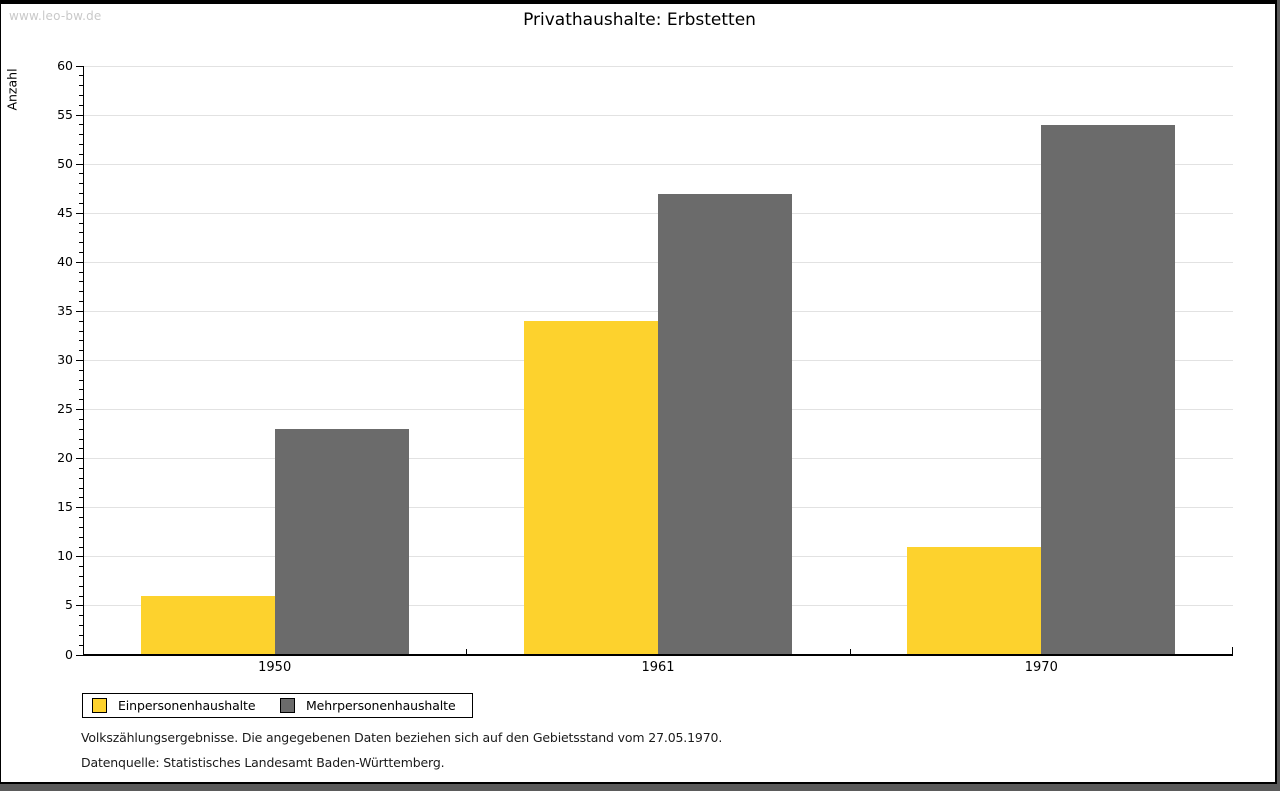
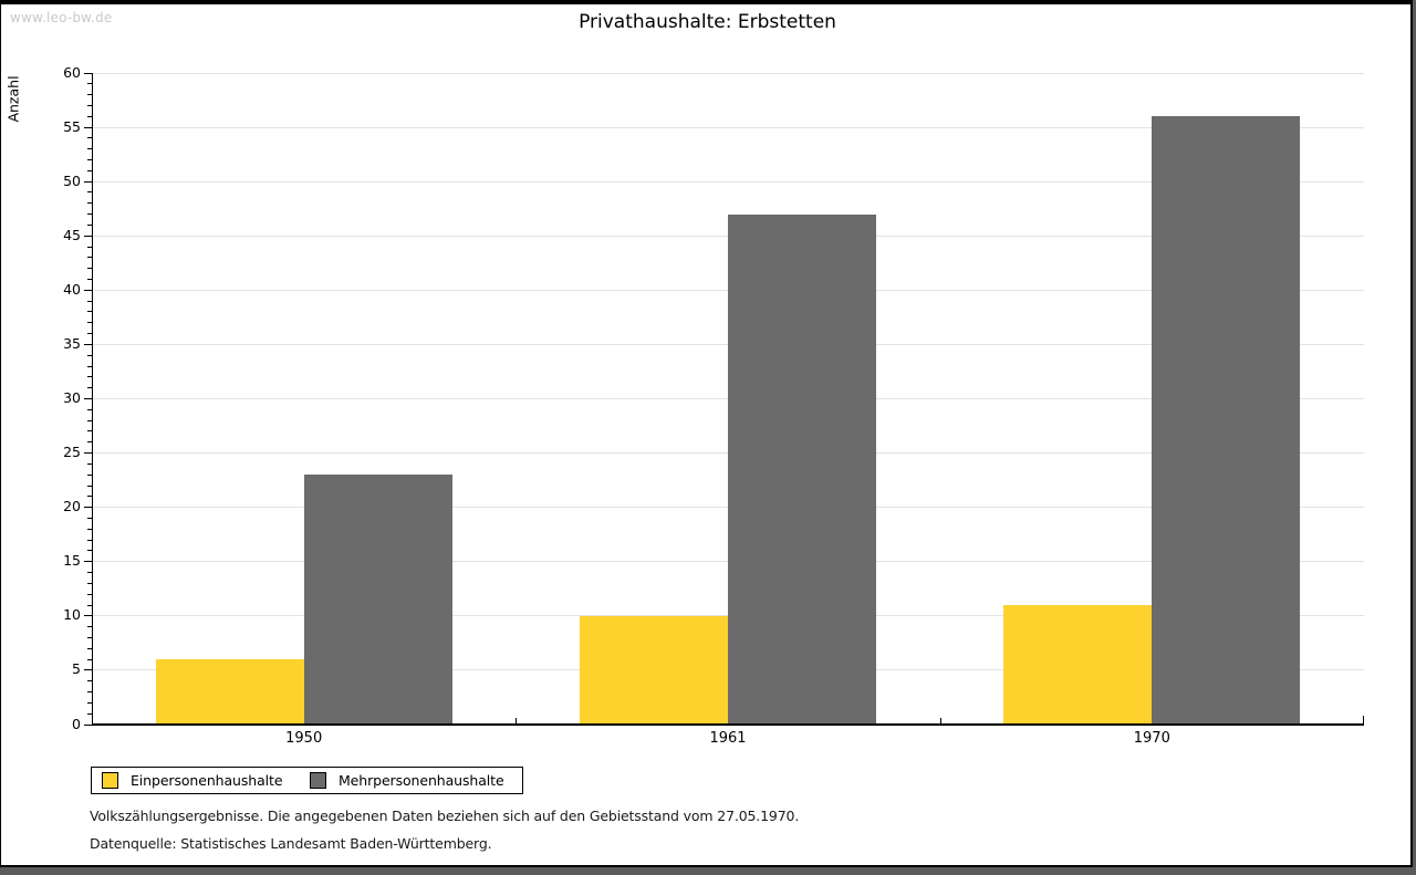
Einpersonenhaushalte/1961: 34 -> 10
Mehrpersonenhaushalte/1970: 54 -> 56
